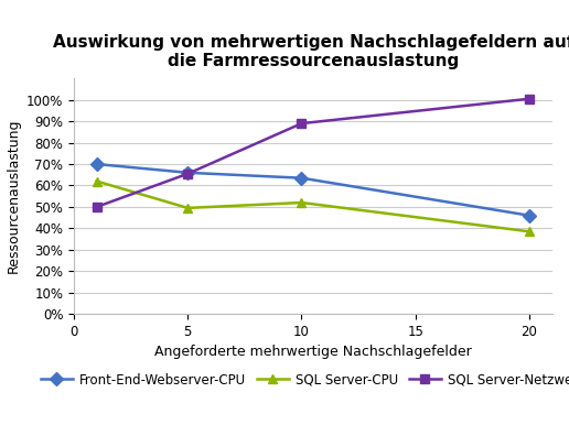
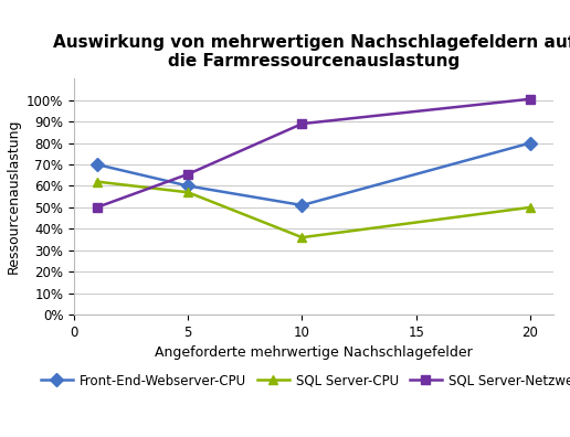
Front-End-Webserver-CPU/5: 66% -> 60%
SQL Server-CPU/5: 49% -> 57%
Front-End-Webserver-CPU/10: 64% -> 51%
SQL Server-CPU/10: 52% -> 36%
Front-End-Webserver-CPU/20: 46% -> 80%
SQL Server-CPU/20: 39% -> 50%
